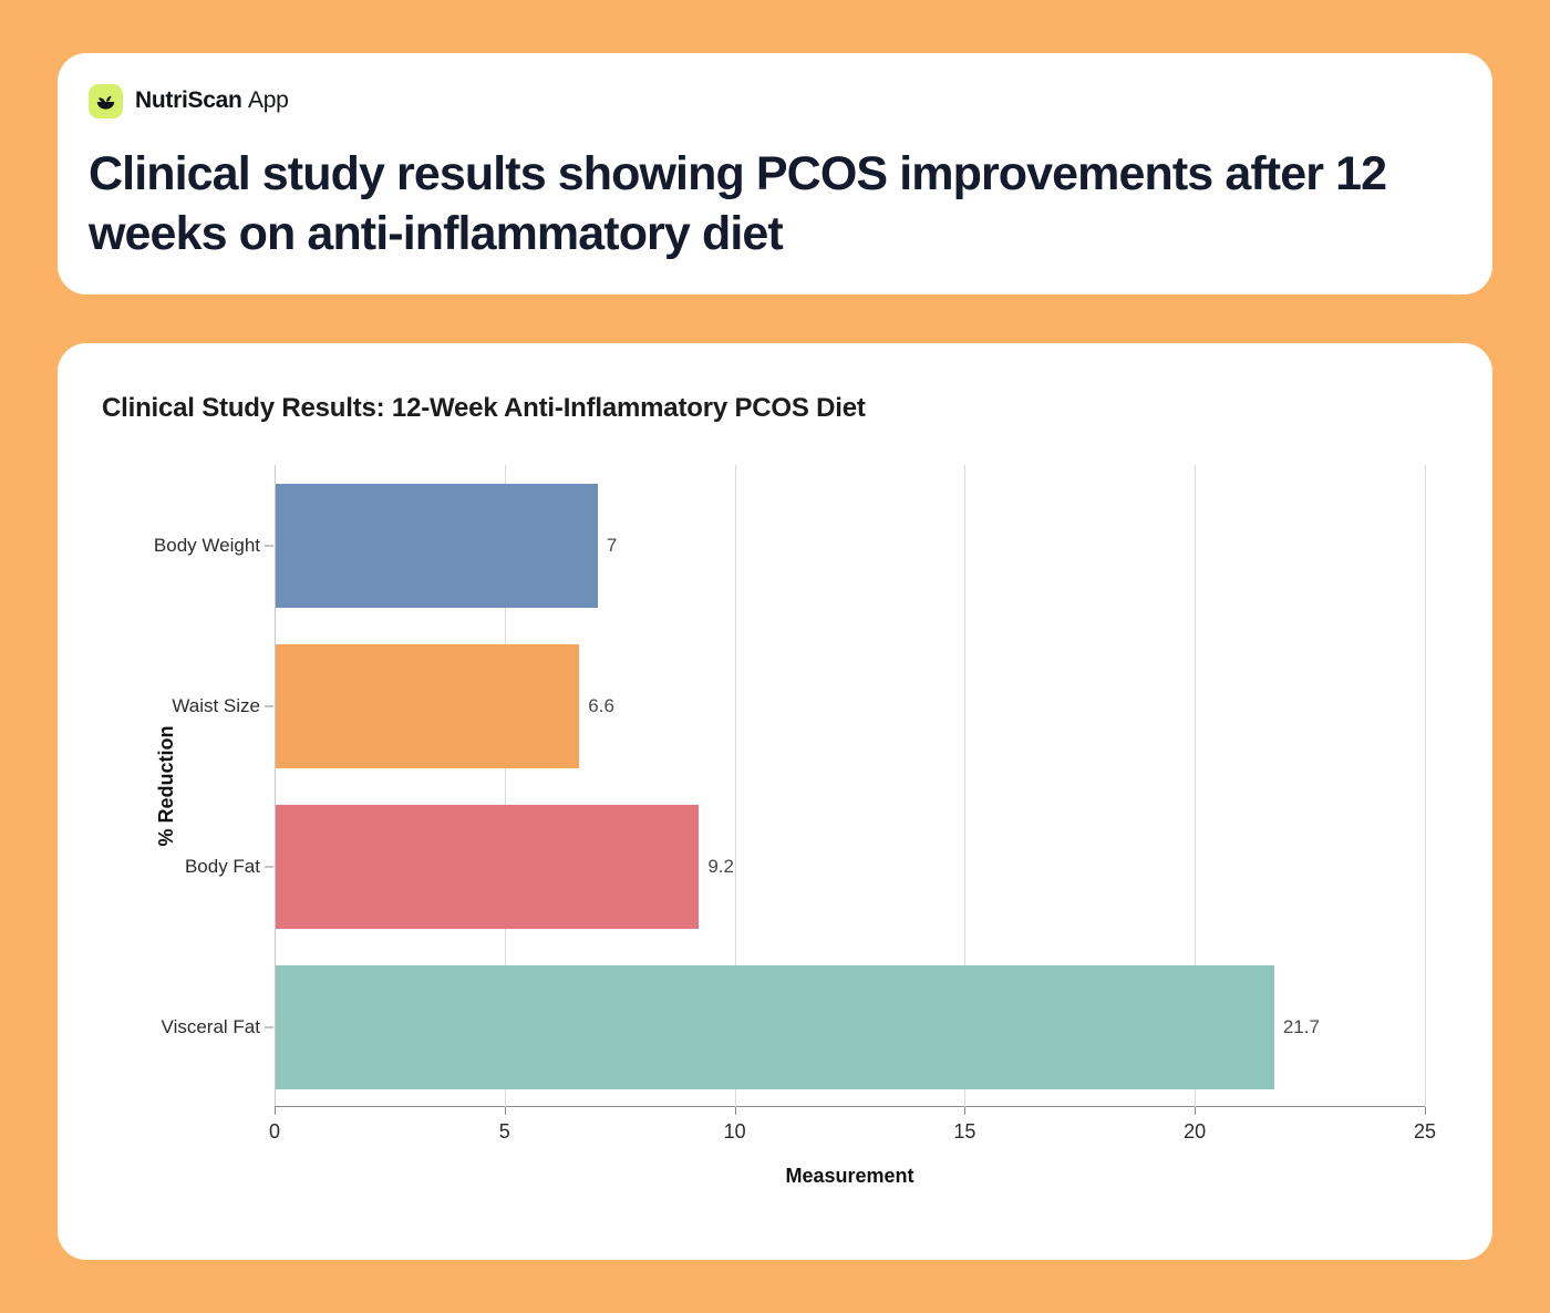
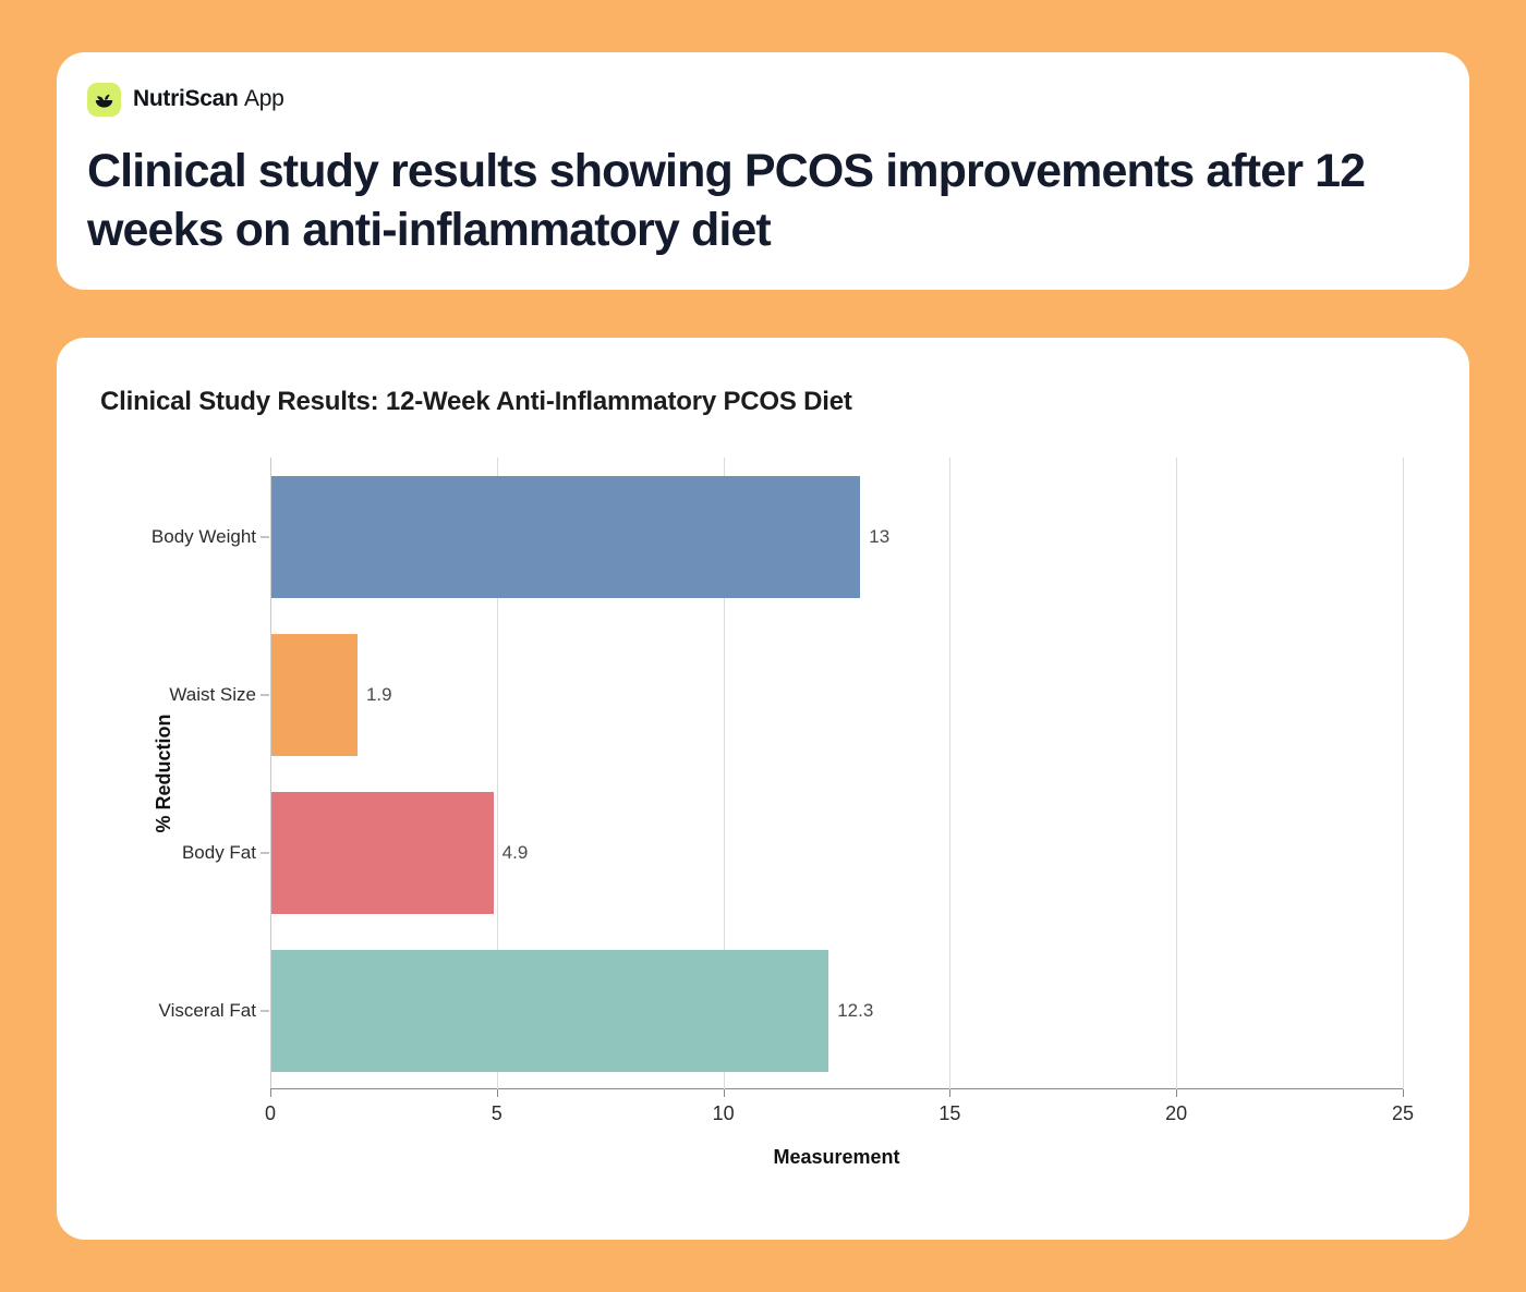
Body Weight: 7 -> 13
Waist Size: 6.6 -> 1.9
Body Fat: 9.2 -> 4.9
Visceral Fat: 21.7 -> 12.3
